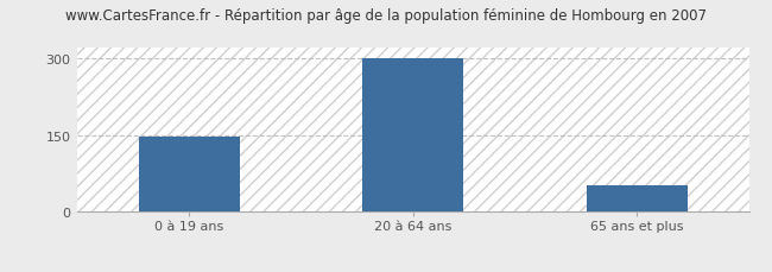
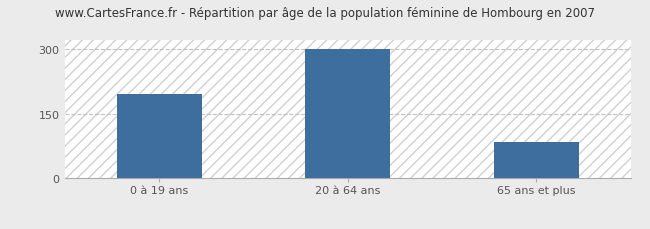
0 à 19 ans: 147 -> 195
65 ans et plus: 52 -> 85
